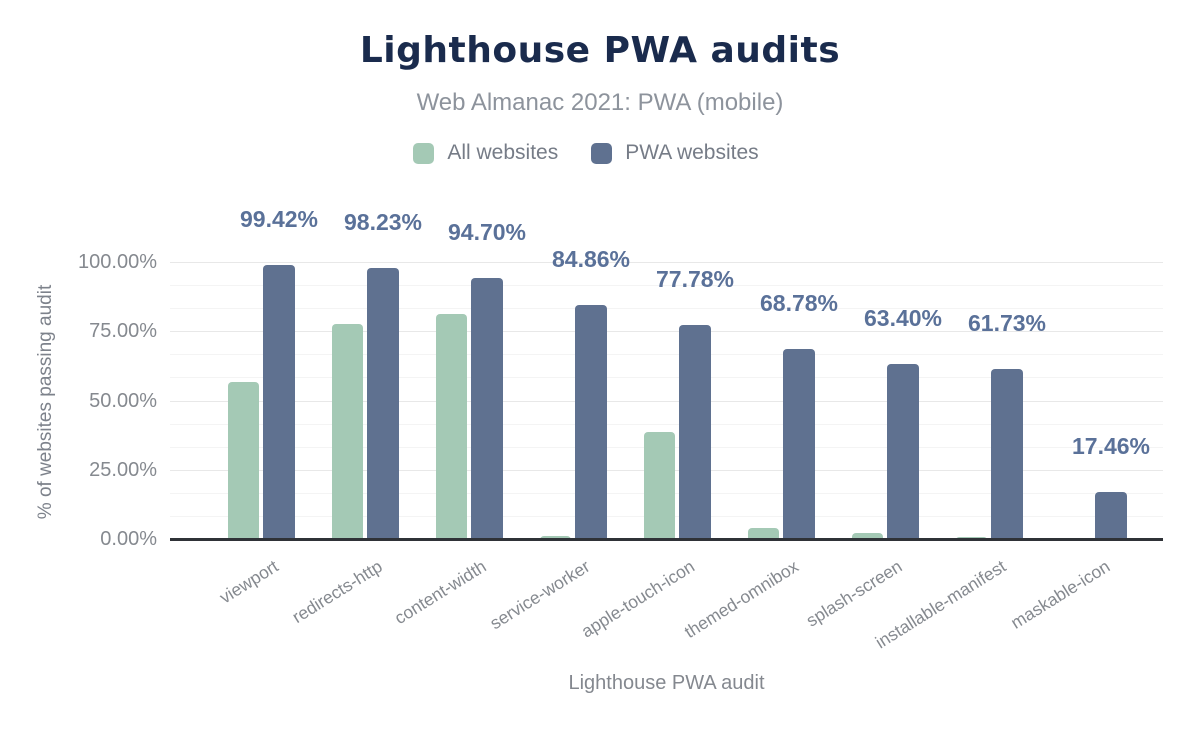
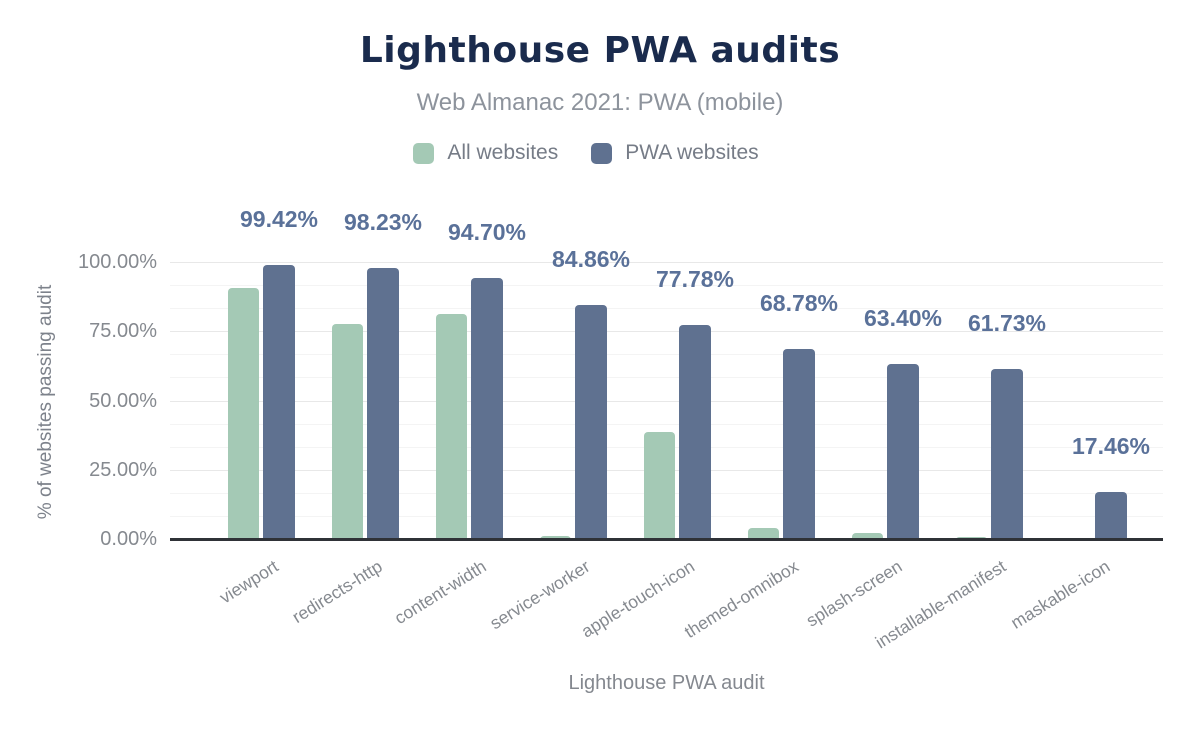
All websites/viewport: 57% -> 91%
